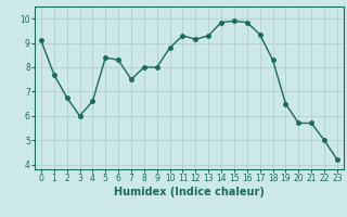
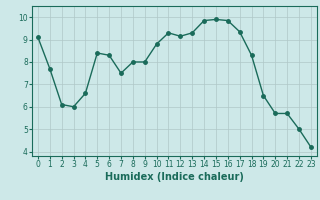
2: 6.75 -> 6.10
